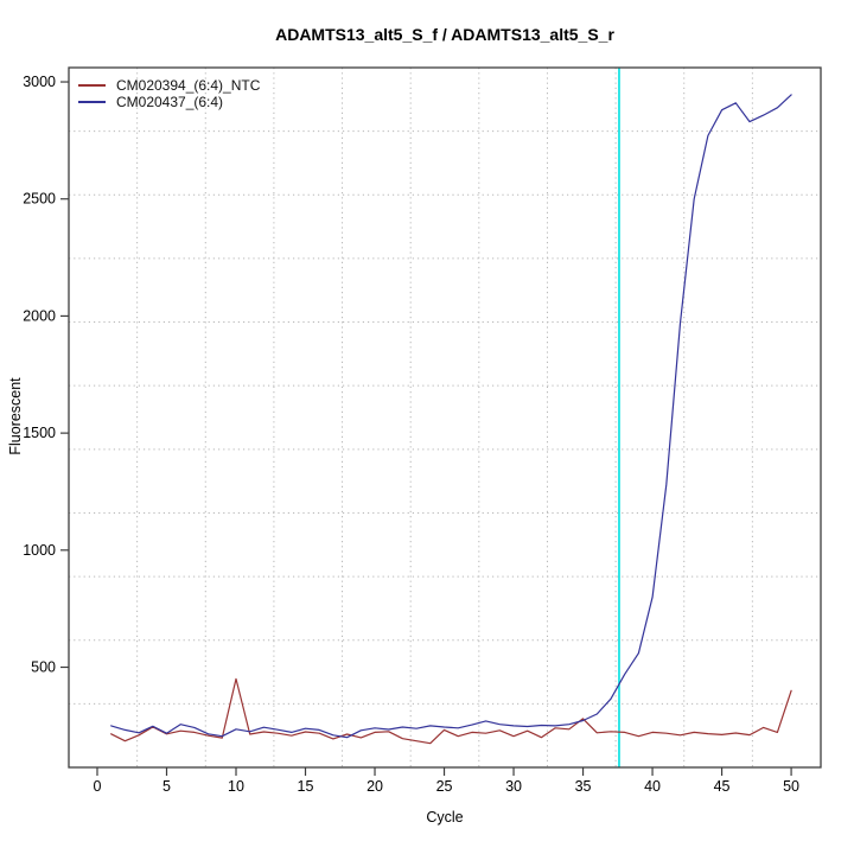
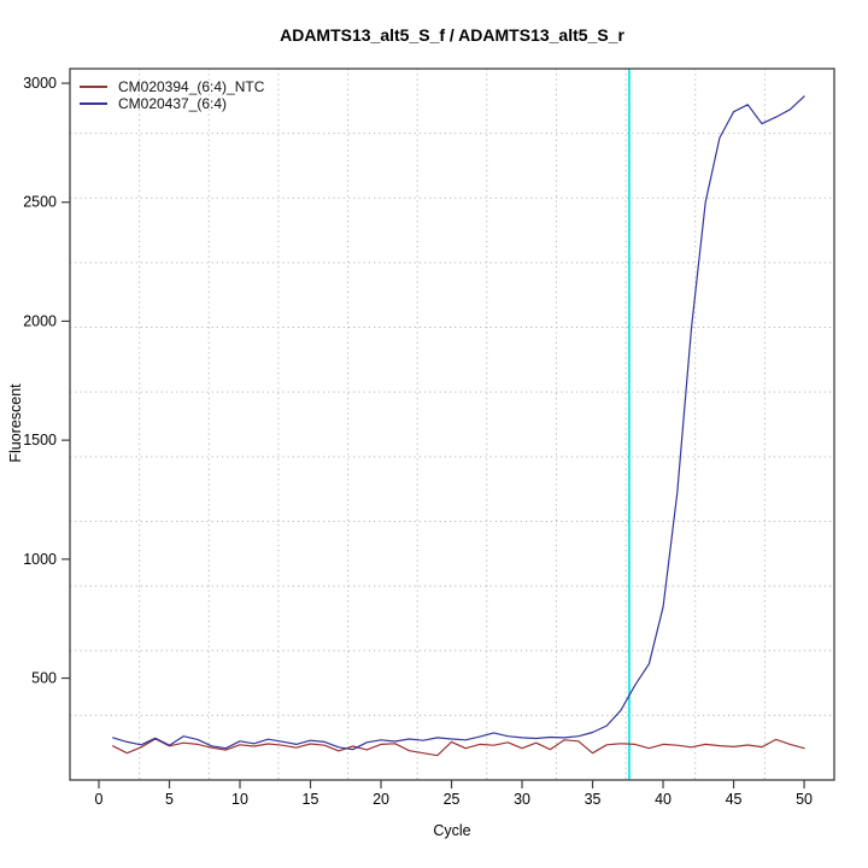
CM020394_(6:4)_NTC/10: 450 -> 220
CM020394_(6:4)_NTC/35: 280 -> 180
CM020394_(6:4)_NTC/50: 400 -> 200
